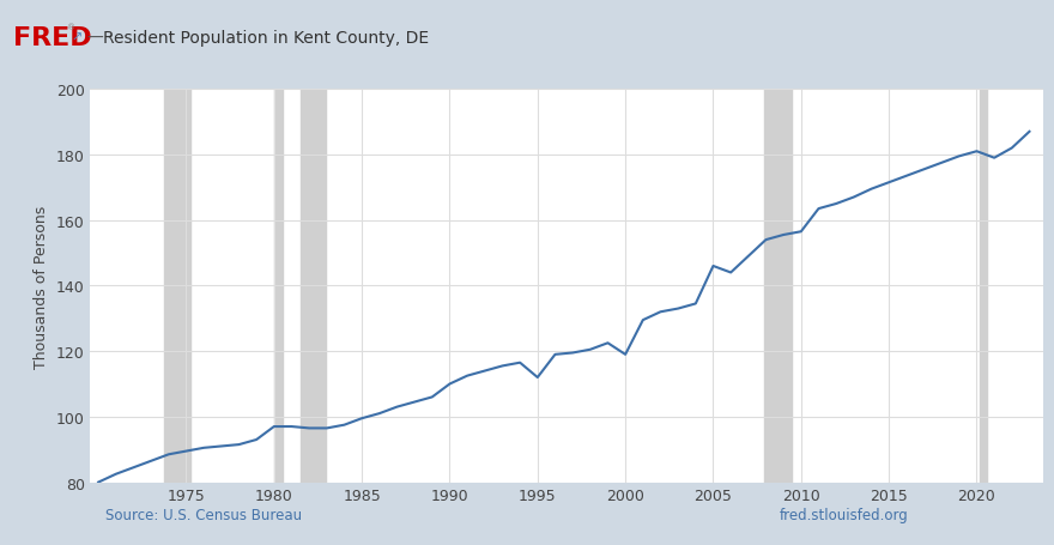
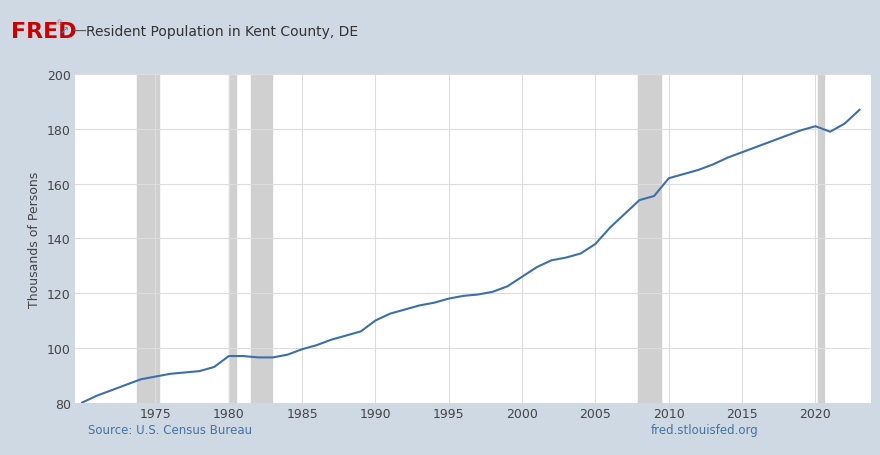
1995: 112.0 -> 118.0
2000: 119.0 -> 126.0
2005: 146.0 -> 138.0
2010: 156.5 -> 162.0
